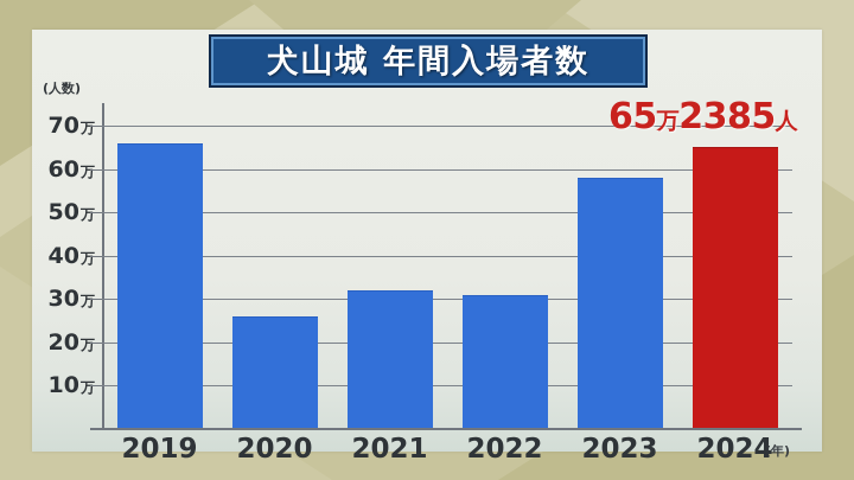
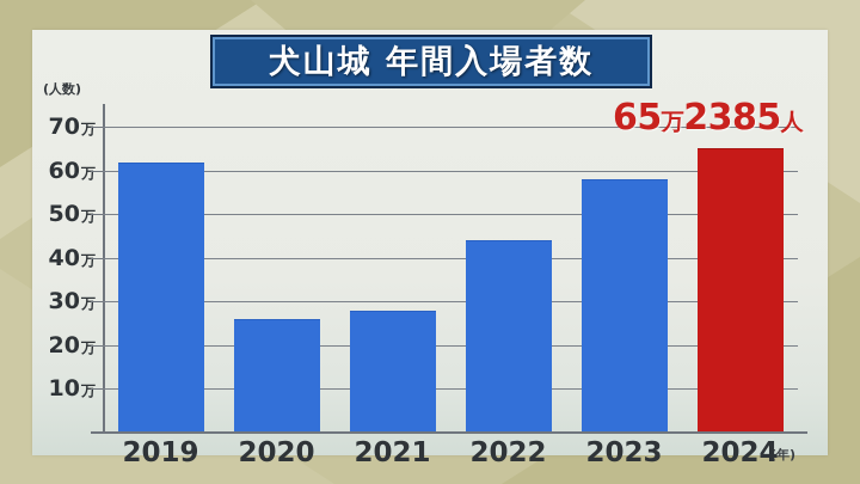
2019: 66 -> 62
2021: 32 -> 28
2022: 31 -> 44
